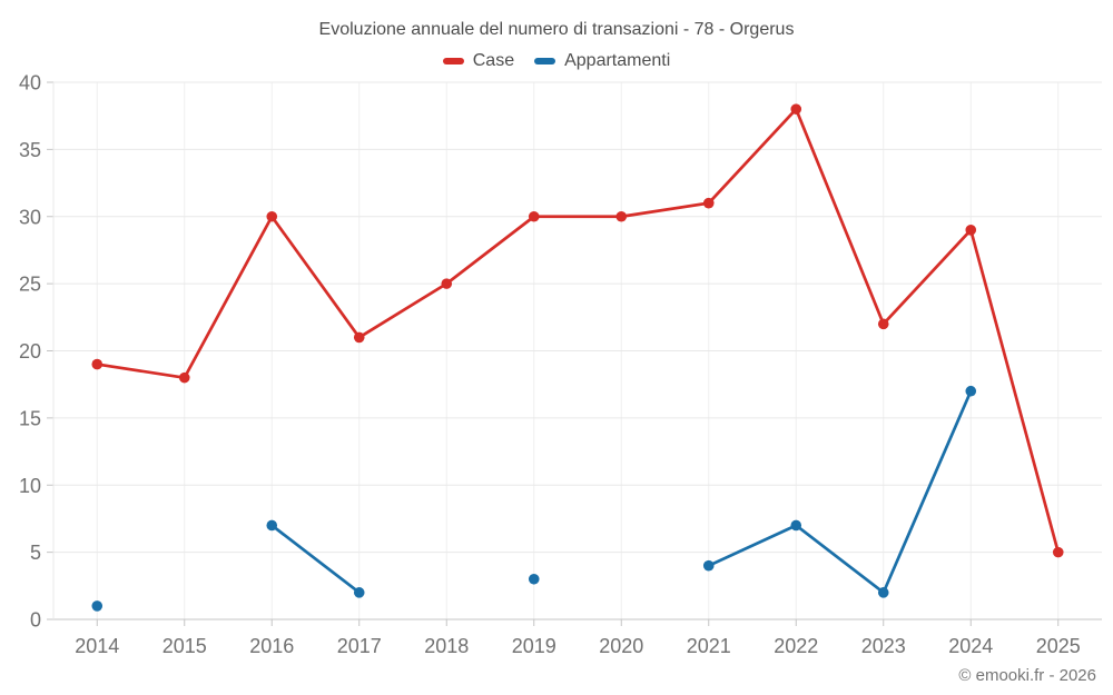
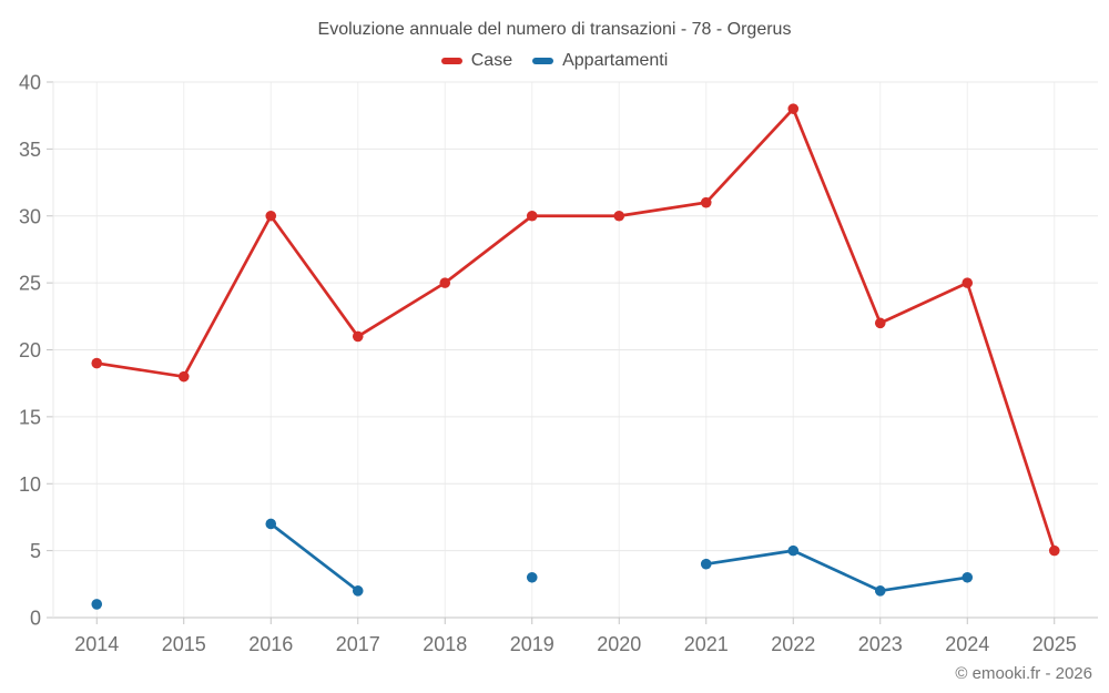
Appartamenti/2022: 7 -> 5
Case/2024: 29 -> 25
Appartamenti/2024: 17 -> 3
